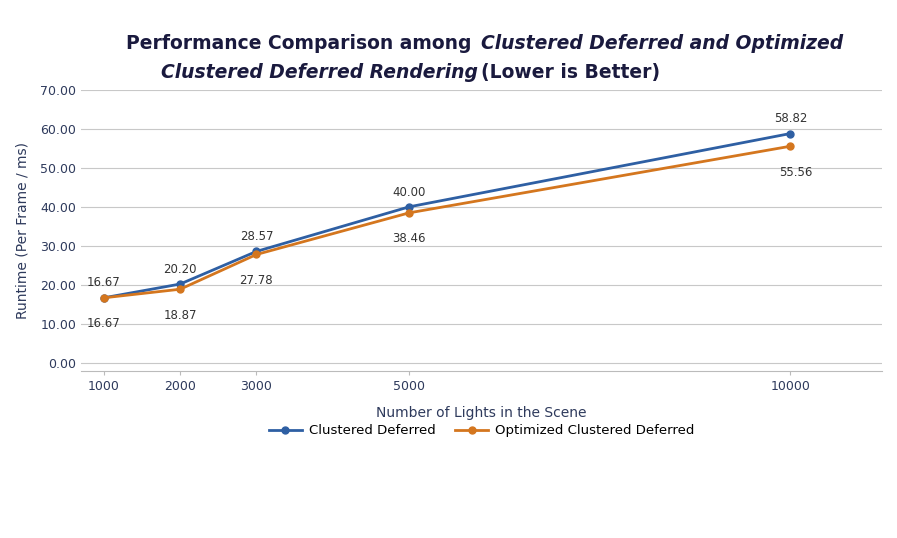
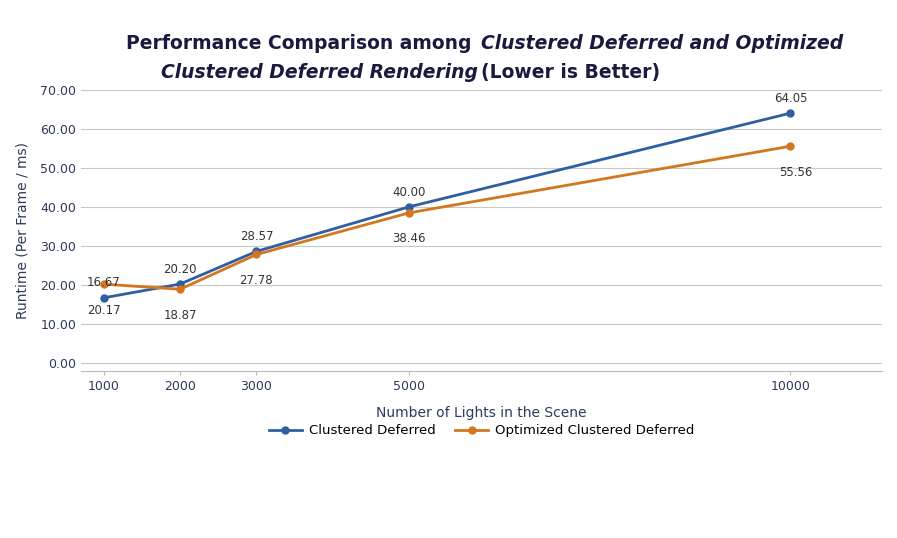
Optimized Clustered Deferred/1000: 16.67 -> 20.17
Clustered Deferred/10000: 58.82 -> 64.05
